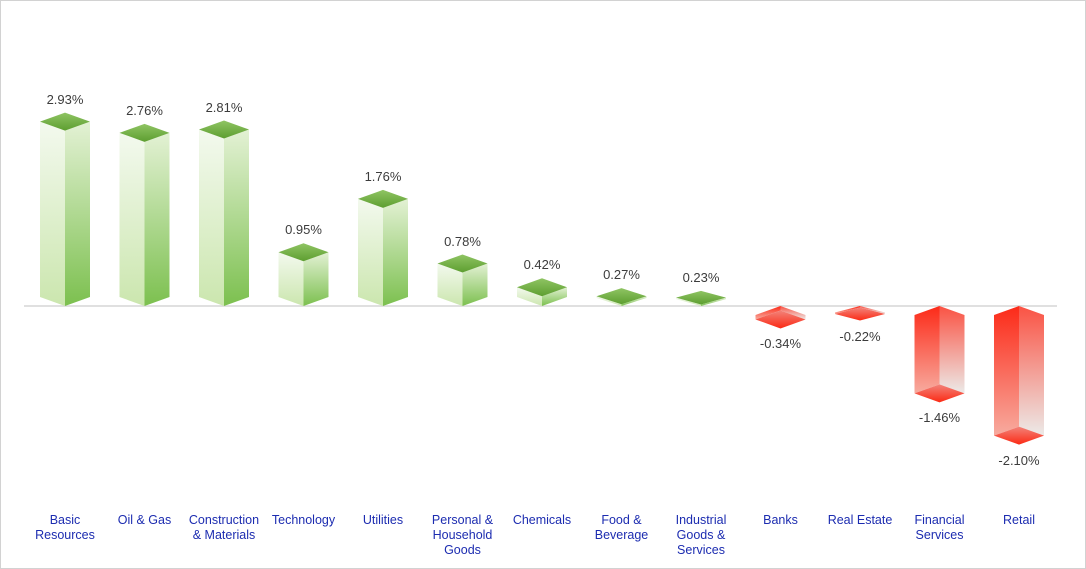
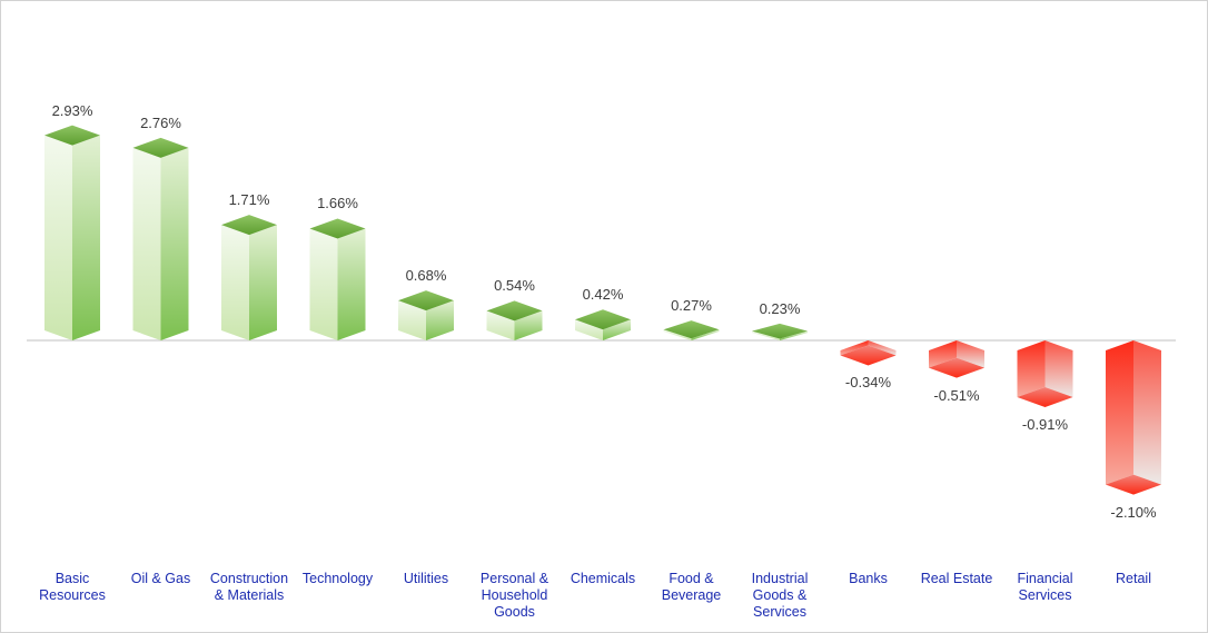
Construction & Materials: 2.81% -> 1.71%
Technology: 0.95% -> 1.66%
Utilities: 1.76% -> 0.68%
Personal & Household Goods: 0.78% -> 0.54%
Real Estate: -0.22% -> -0.51%
Financial Services: -1.46% -> -0.91%
